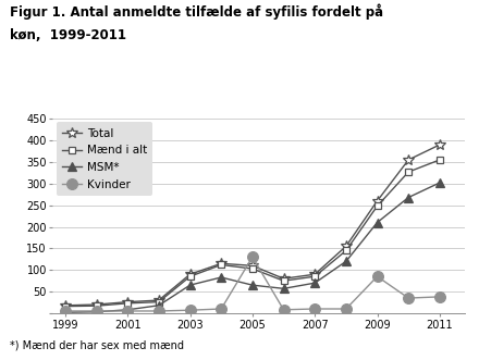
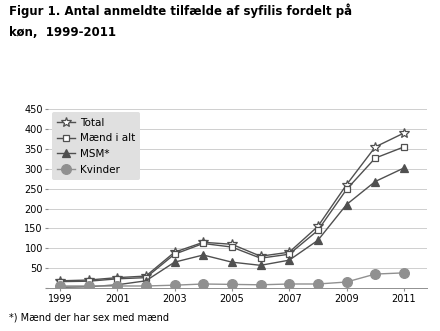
Kvinder/2005: 130 -> 9
Kvinder/2009: 85 -> 15
